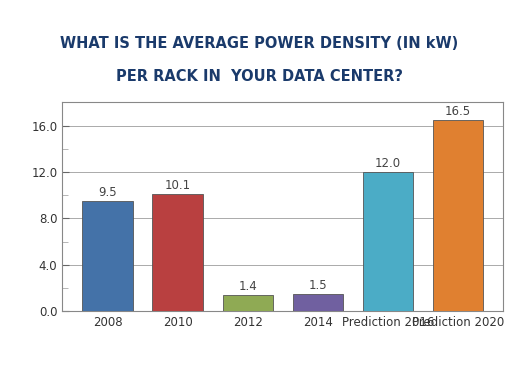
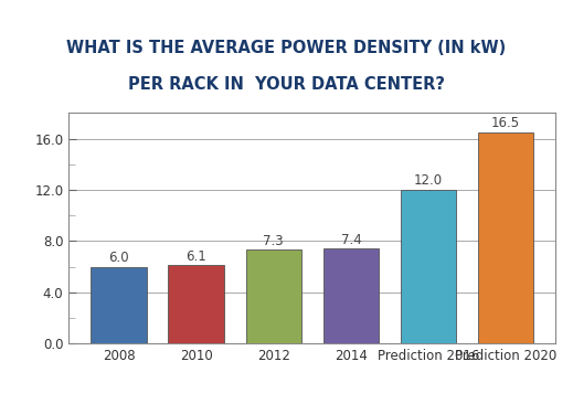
2008: 9.5 -> 6.0
2010: 10.1 -> 6.1
2012: 1.4 -> 7.3
2014: 1.5 -> 7.4
